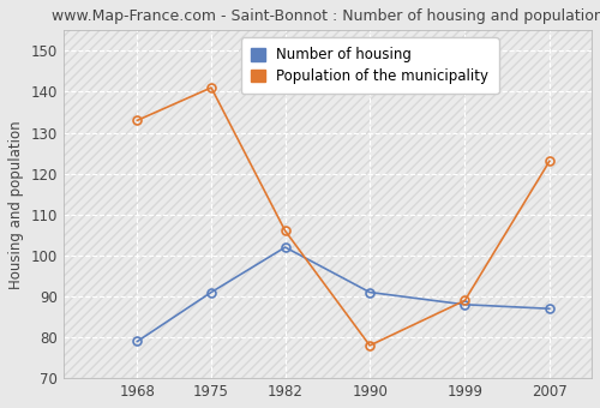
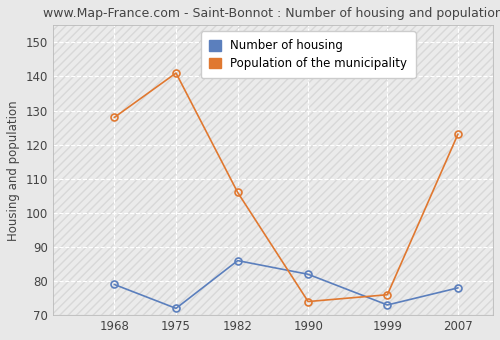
Population of the municipality/1968: 133 -> 128
Number of housing/1975: 91 -> 72
Number of housing/1982: 102 -> 86
Number of housing/1990: 91 -> 82
Population of the municipality/1990: 78 -> 74
Number of housing/1999: 88 -> 73
Population of the municipality/1999: 89 -> 76
Number of housing/2007: 87 -> 78
